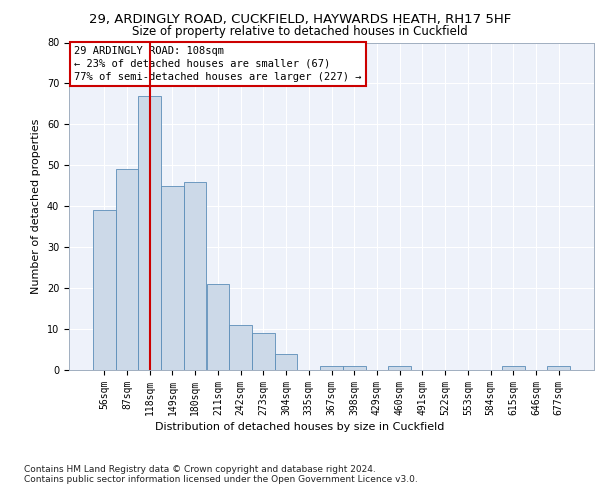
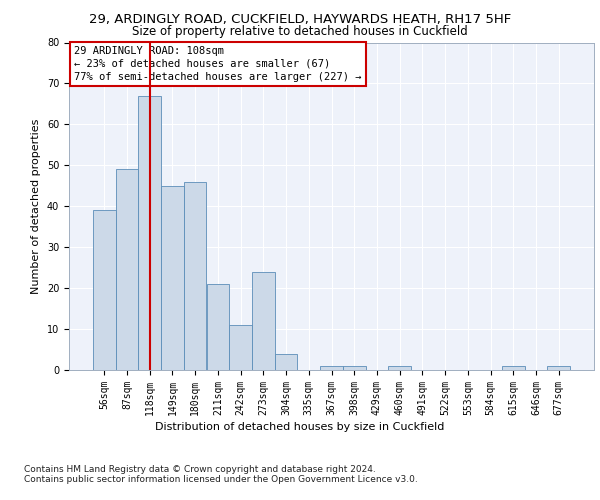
273sqm: 9 -> 24
